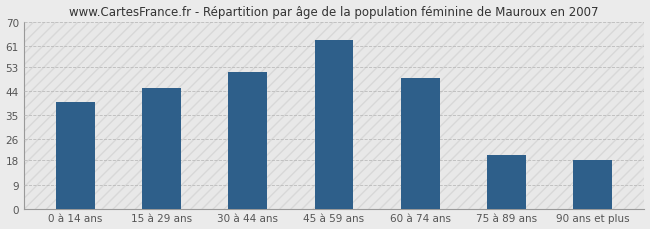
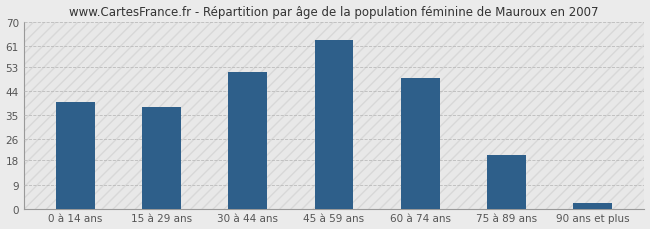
15 à 29 ans: 45 -> 38
90 ans et plus: 18 -> 2
